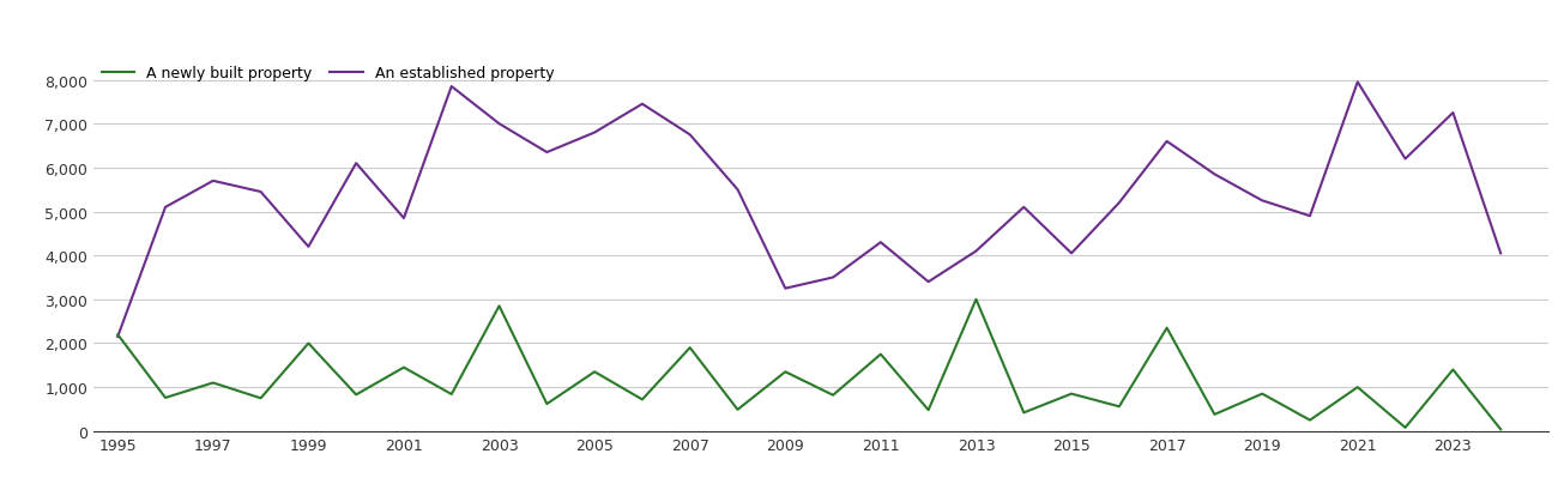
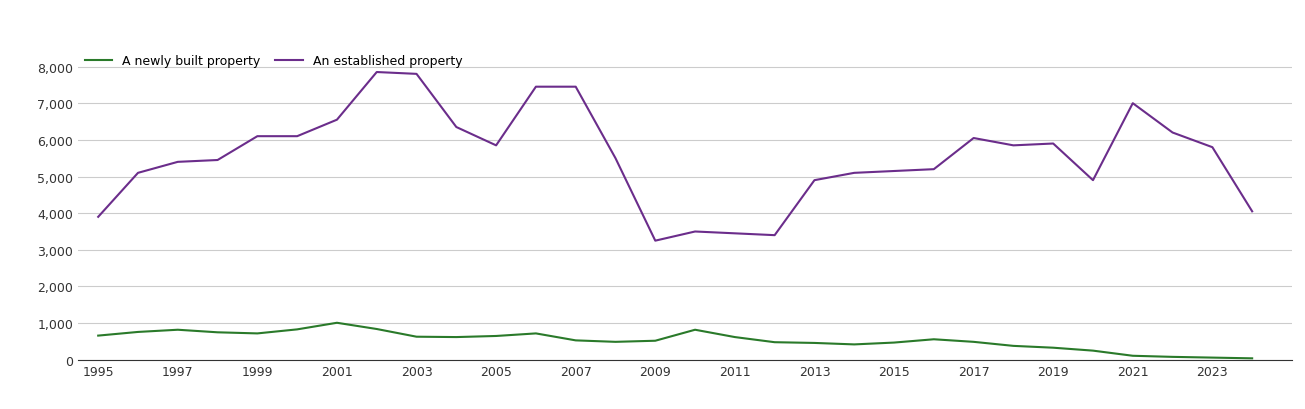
A newly built property/1995: 2,200 -> 660
An established property/1995: 2,150 -> 3,900
A newly built property/1997: 1,100 -> 820
An established property/1997: 5,700 -> 5,400
A newly built property/1999: 2,000 -> 720
An established property/1999: 4,200 -> 6,100
A newly built property/2001: 1,450 -> 1,010
An established property/2001: 4,850 -> 6,550
A newly built property/2003: 2,850 -> 630
An established property/2003: 7,000 -> 7,800
A newly built property/2005: 1,350 -> 650
An established property/2005: 6,800 -> 5,850
A newly built property/2007: 1,900 -> 530
An established property/2007: 6,750 -> 7,450
A newly built property/2009: 1,350 -> 520
A newly built property/2011: 1,750 -> 620
An established property/2011: 4,300 -> 3,450
A newly built property/2013: 3,000 -> 460
An established property/2013: 4,100 -> 4,900
A newly built property/2015: 850 -> 470
An established property/2015: 4,050 -> 5,150
A newly built property/2017: 2,350 -> 490
An established property/2017: 6,600 -> 6,050
A newly built property/2019: 850 -> 330
An established property/2019: 5,250 -> 5,900
A newly built property/2021: 1,000 -> 110
An established property/2021: 7,950 -> 7,000
A newly built property/2023: 1,400 -> 60
An established property/2023: 7,250 -> 5,800
